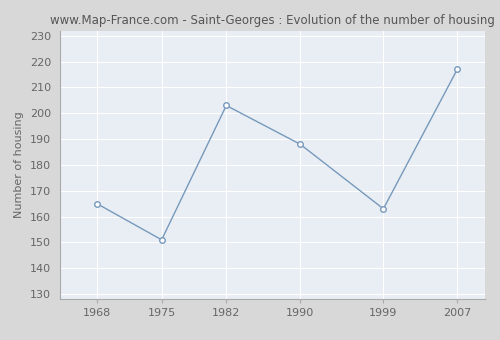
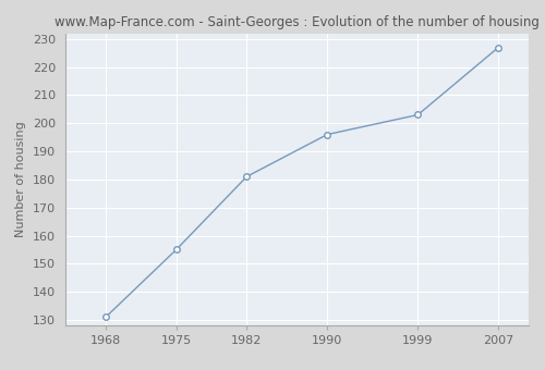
1968: 165 -> 131
1975: 151 -> 155
1982: 203 -> 181
1990: 188 -> 196
1999: 163 -> 203
2007: 217 -> 227
